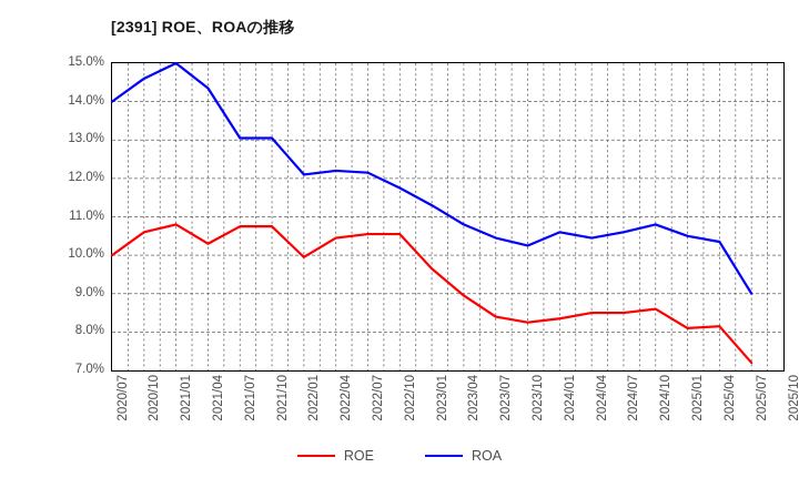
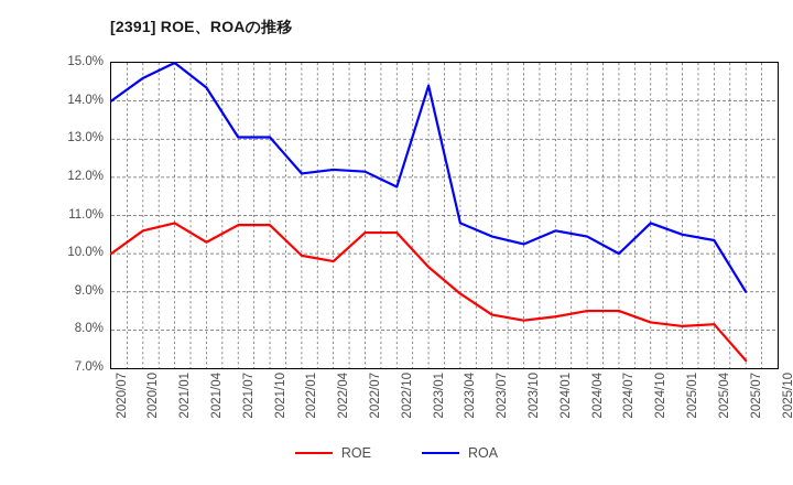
ROE/2022/04: 10.4% -> 9.8%
ROA/2023/01: 11.3% -> 14.4%
ROA/2024/07: 10.6% -> 10.0%
ROE/2024/10: 8.6% -> 8.2%
